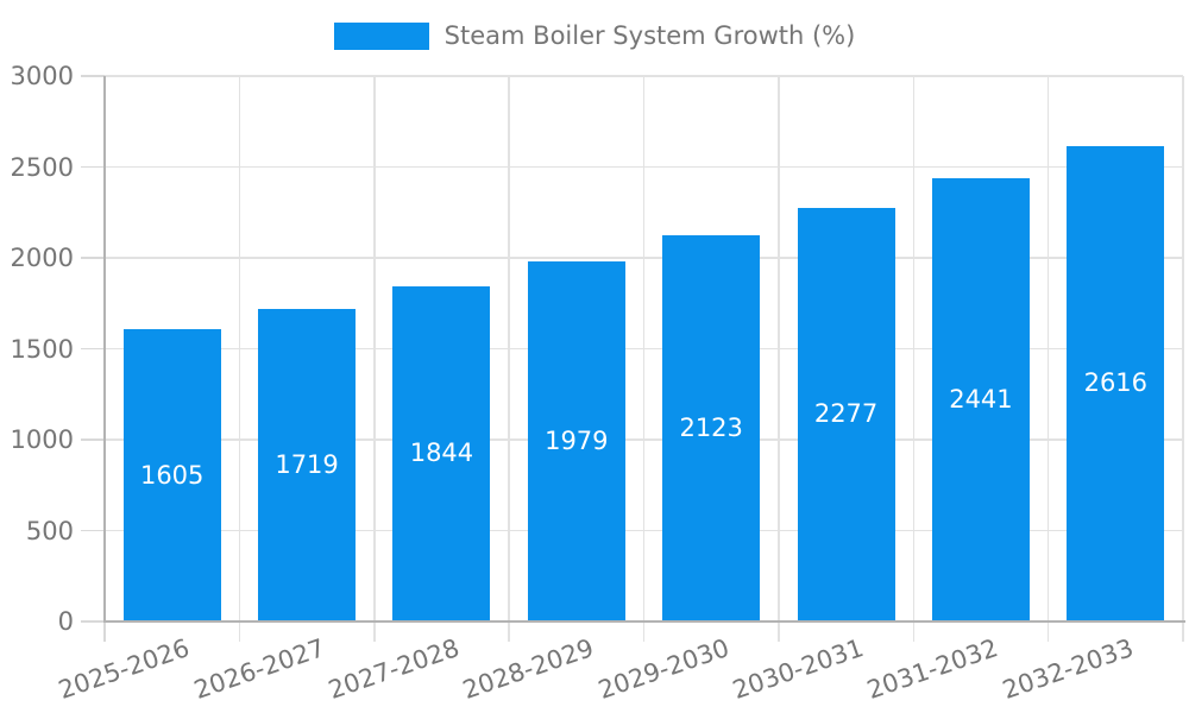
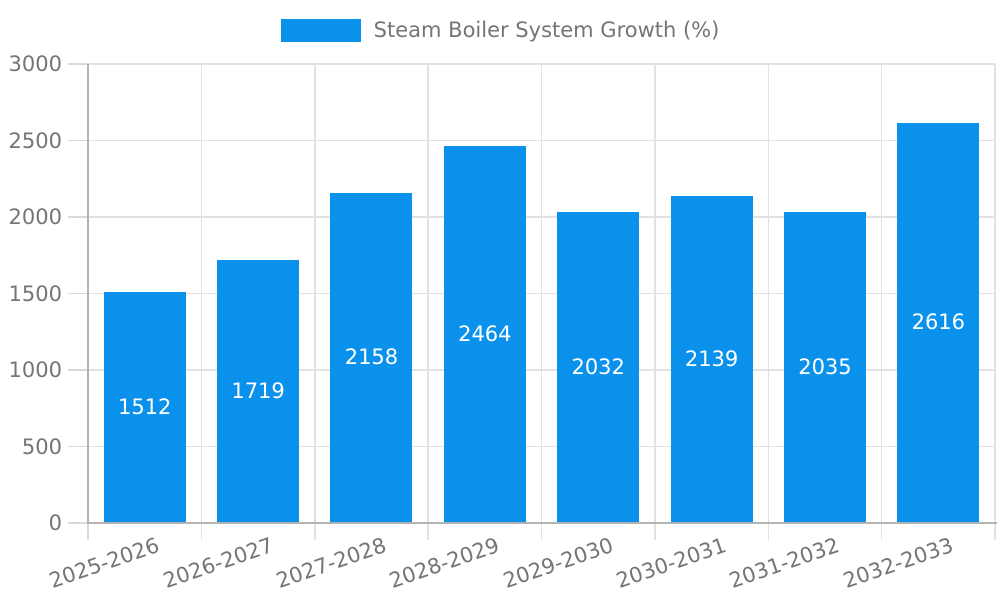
2025-2026: 1605 -> 1512
2027-2028: 1844 -> 2158
2028-2029: 1979 -> 2464
2029-2030: 2123 -> 2032
2030-2031: 2277 -> 2139
2031-2032: 2441 -> 2035
